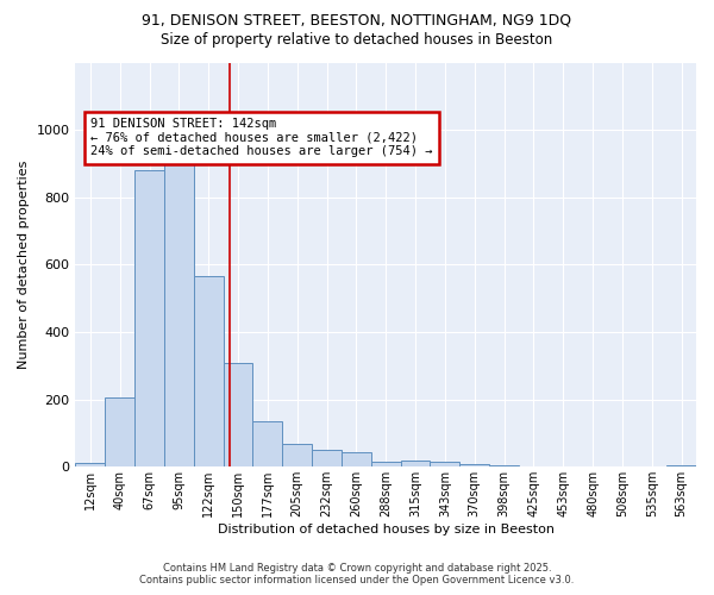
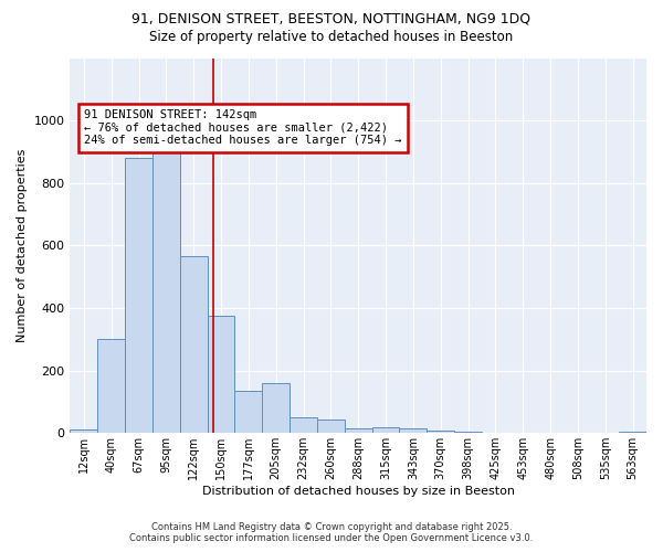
40sqm: 205 -> 300
150sqm: 310 -> 375
205sqm: 67 -> 160
